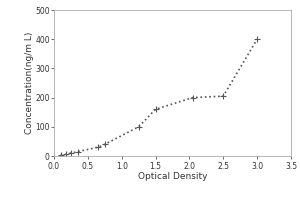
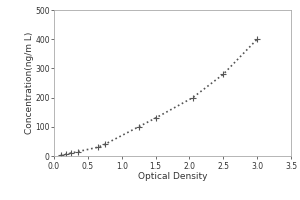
1.5: 160 -> 130
2.5: 205 -> 280
